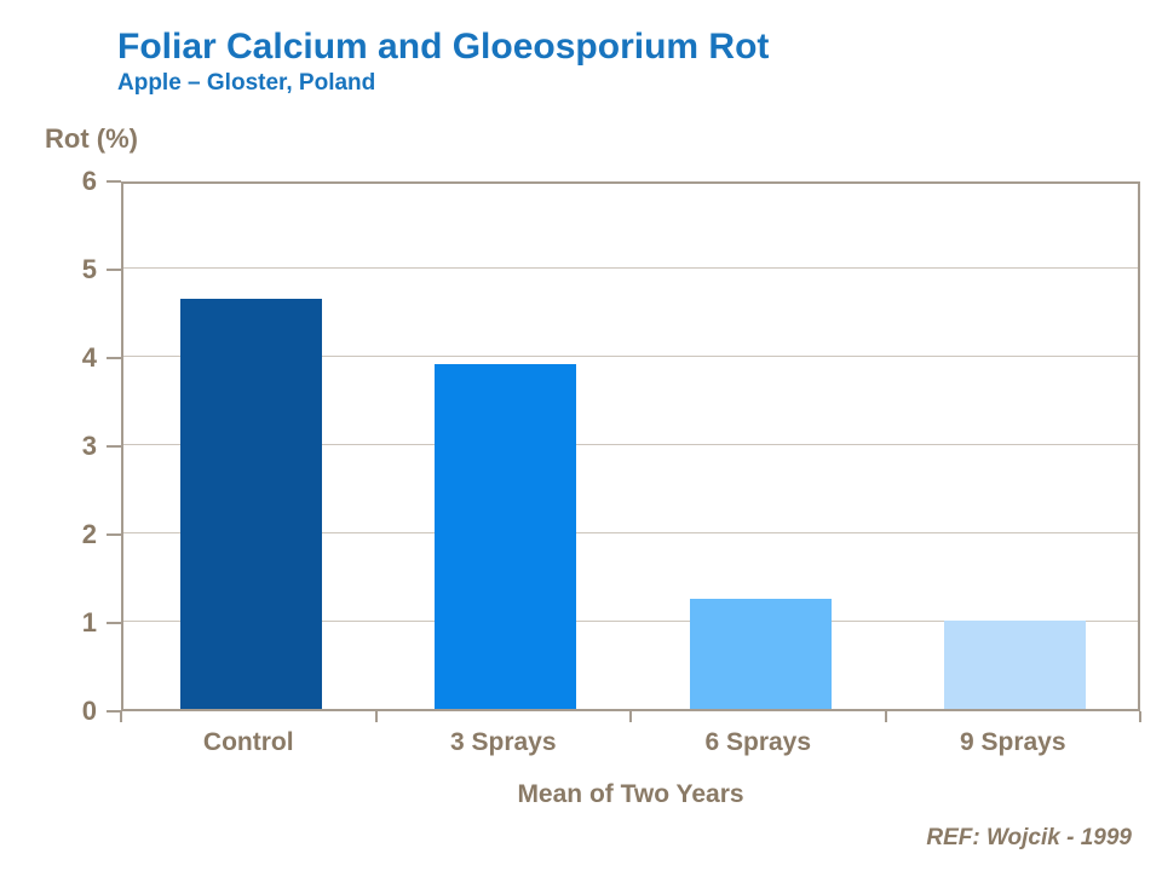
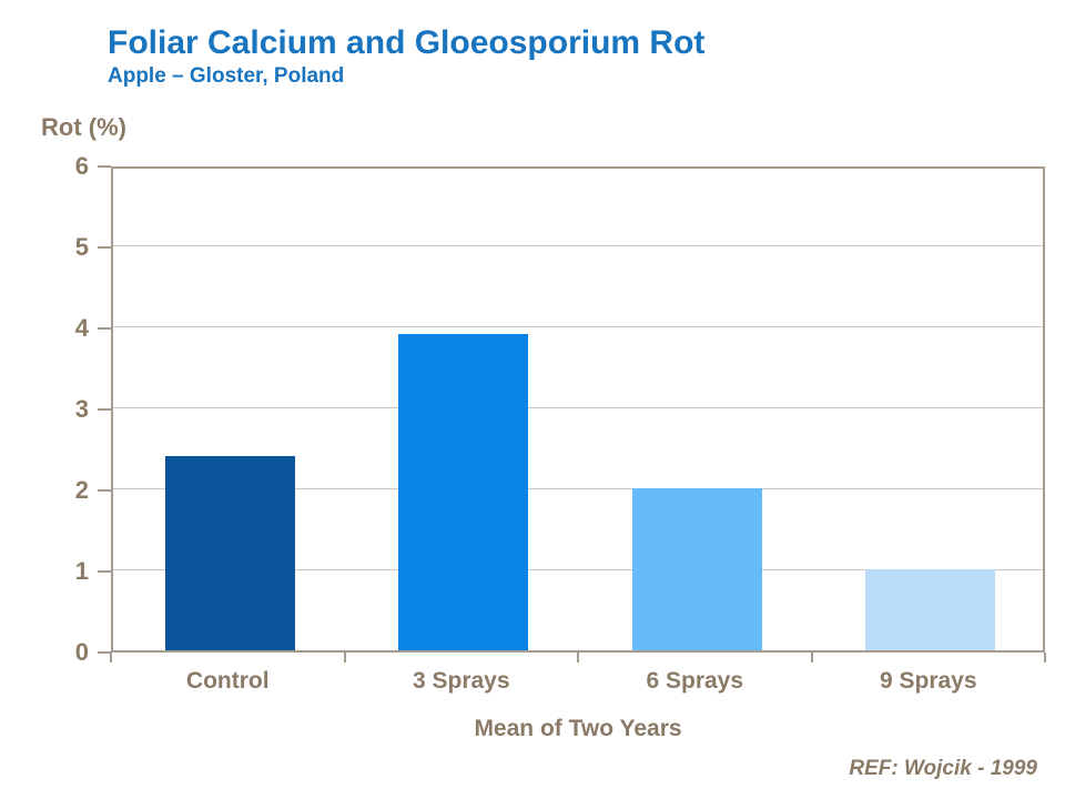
Control: 4.7 -> 2.4
6 Sprays: 1.2 -> 2.0
